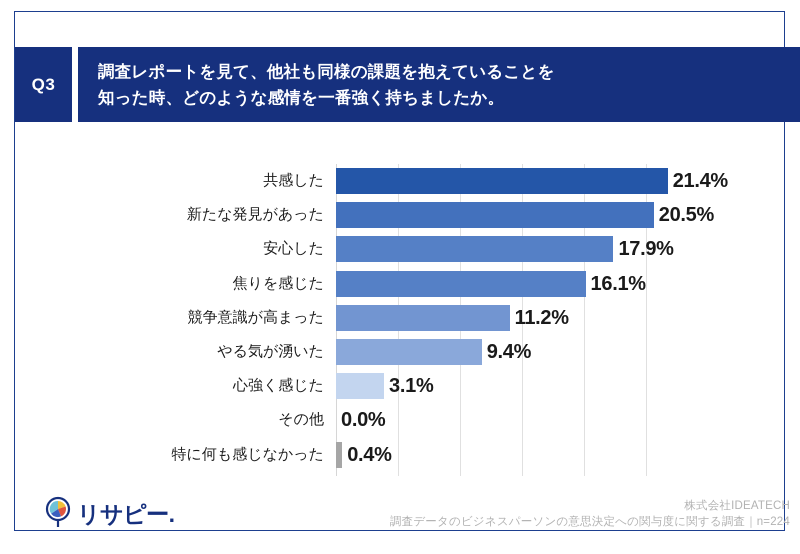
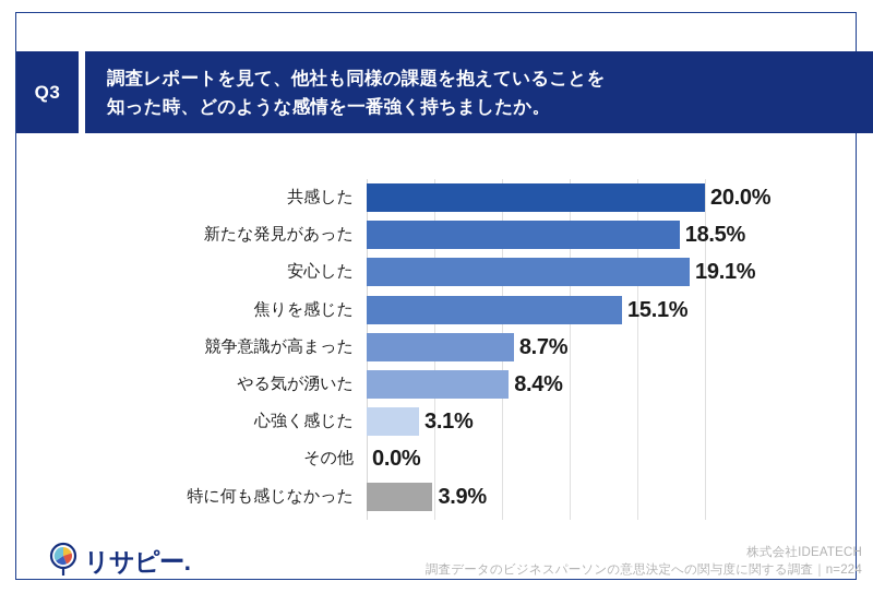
共感した: 21.4% -> 20.0%
新たな発見があった: 20.5% -> 18.5%
安心した: 17.9% -> 19.1%
焦りを感じた: 16.1% -> 15.1%
競争意識が高まった: 11.2% -> 8.7%
やる気が湧いた: 9.4% -> 8.4%
特に何も感じなかった: 0.4% -> 3.9%
